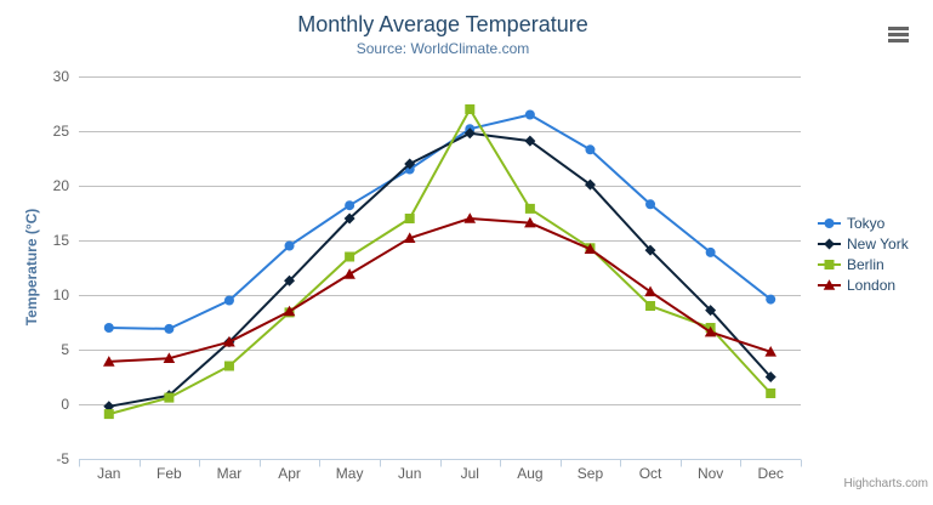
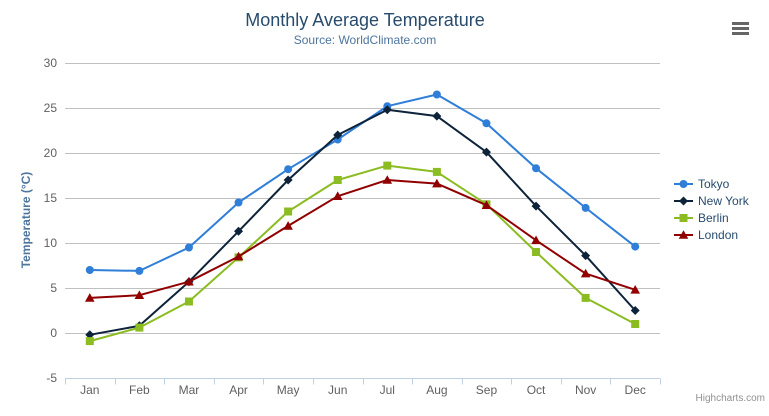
Berlin/Jul: 27 -> 19
Berlin/Nov: 7 -> 4
